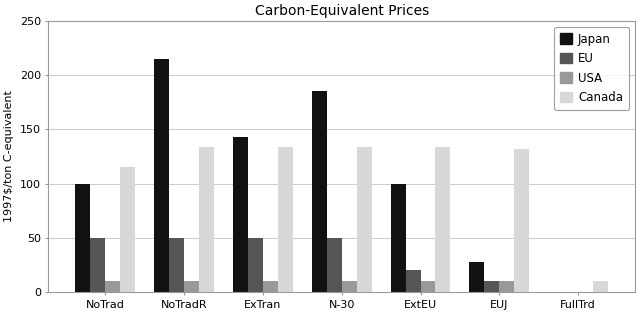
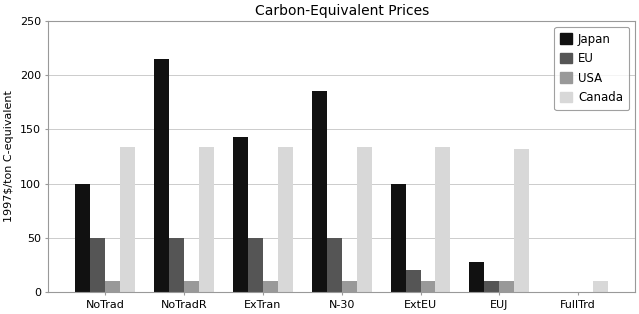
Canada/NoTrad: 115 -> 134
